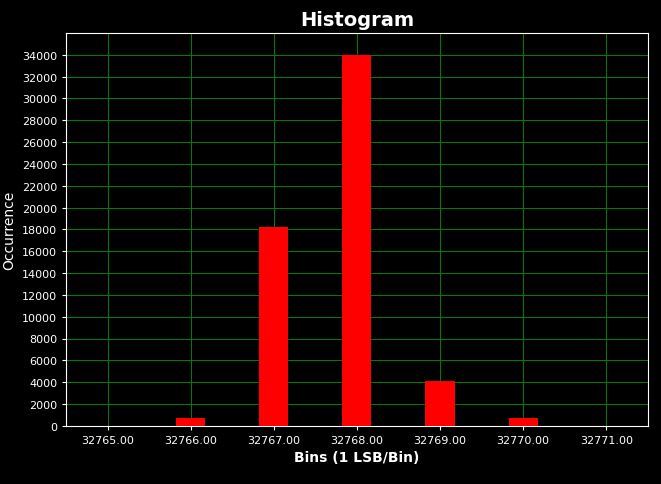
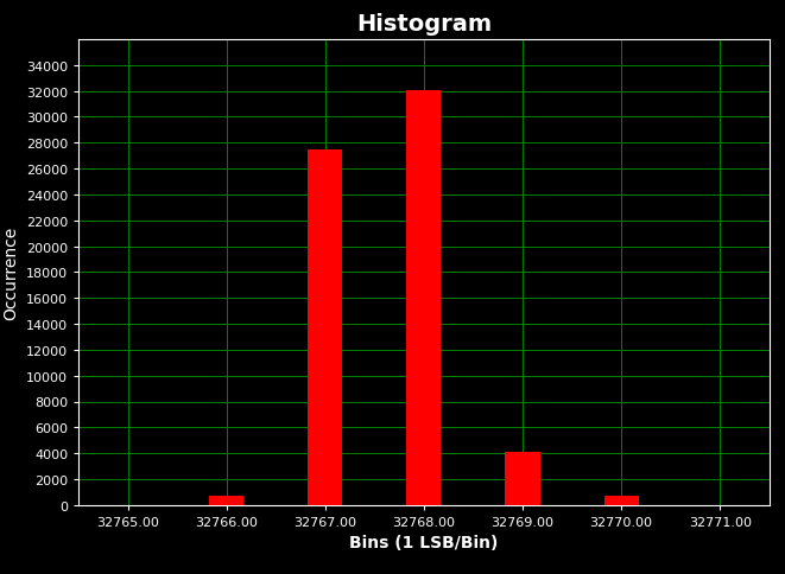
32767.00: 18200 -> 27500
32768.00: 34000 -> 32100
